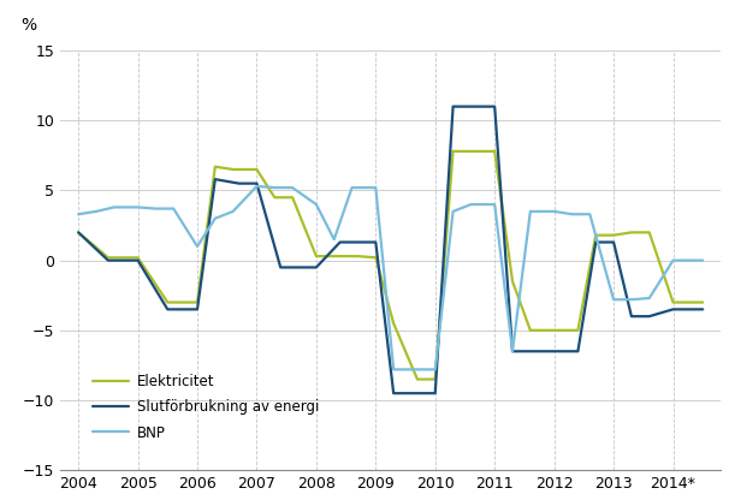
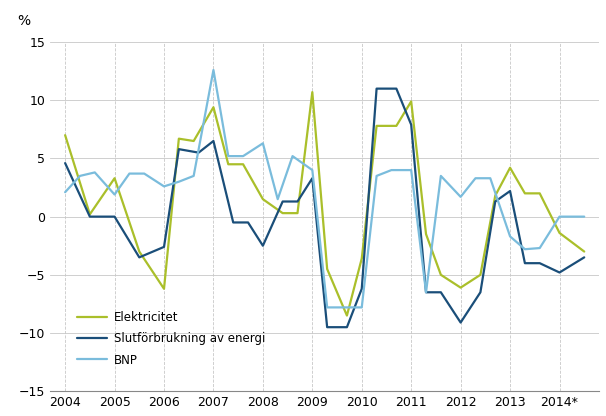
Elektricitet/2004: 2.0 -> 7.0
Slutförbrukning av energi/2004: 2.0 -> 4.6
BNP/2004: 3.3 -> 2.1
Elektricitet/2005: 0.2 -> 3.3
BNP/2005: 3.8 -> 1.9
Elektricitet/2006: -3.0 -> -6.2
Slutförbrukning av energi/2006: -3.5 -> -2.6
BNP/2006: 1.0 -> 2.6
Elektricitet/2007: 6.5 -> 9.4
Slutförbrukning av energi/2007: 5.5 -> 6.5
BNP/2007: 5.3 -> 12.6
Elektricitet/2008: 0.3 -> 1.5
Slutförbrukning av energi/2008: -0.5 -> -2.5
BNP/2008: 4.0 -> 6.3
Elektricitet/2009: 0.2 -> 10.7
Slutförbrukning av energi/2009: 1.3 -> 3.3
BNP/2009: 5.2 -> 4.0
Elektricitet/2010: -8.5 -> -3.6
Slutförbrukning av energi/2010: -9.5 -> -6.2
Elektricitet/2011: 7.8 -> 9.9
Slutförbrukning av energi/2011: 11.0 -> 7.9
Elektricitet/2012: -5.0 -> -6.1
Slutförbrukning av energi/2012: -6.5 -> -9.1
BNP/2012: 3.5 -> 1.7
Elektricitet/2013: 1.8 -> 4.2
Slutförbrukning av energi/2013: 1.3 -> 2.2
BNP/2013: -2.8 -> -1.7
Elektricitet/2014*: -3.0 -> -1.4
Slutförbrukning av energi/2014*: -3.5 -> -4.8
